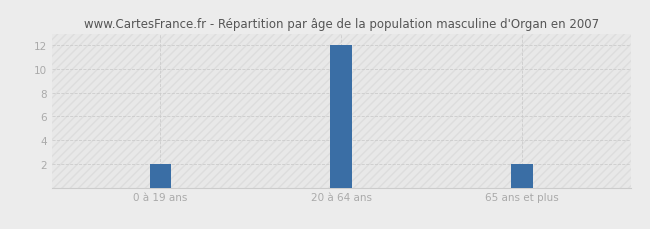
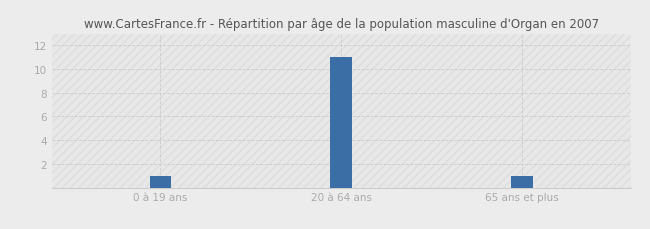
0 à 19 ans: 2 -> 1
20 à 64 ans: 12 -> 11
65 ans et plus: 2 -> 1
